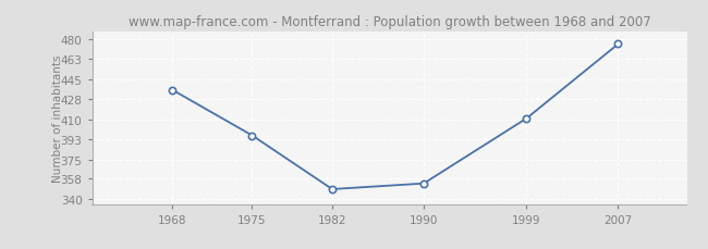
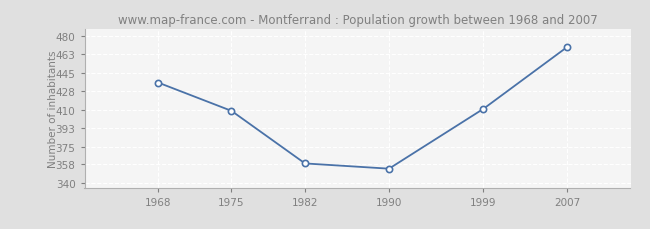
1975: 396 -> 409
1982: 349 -> 359
2007: 476 -> 470
